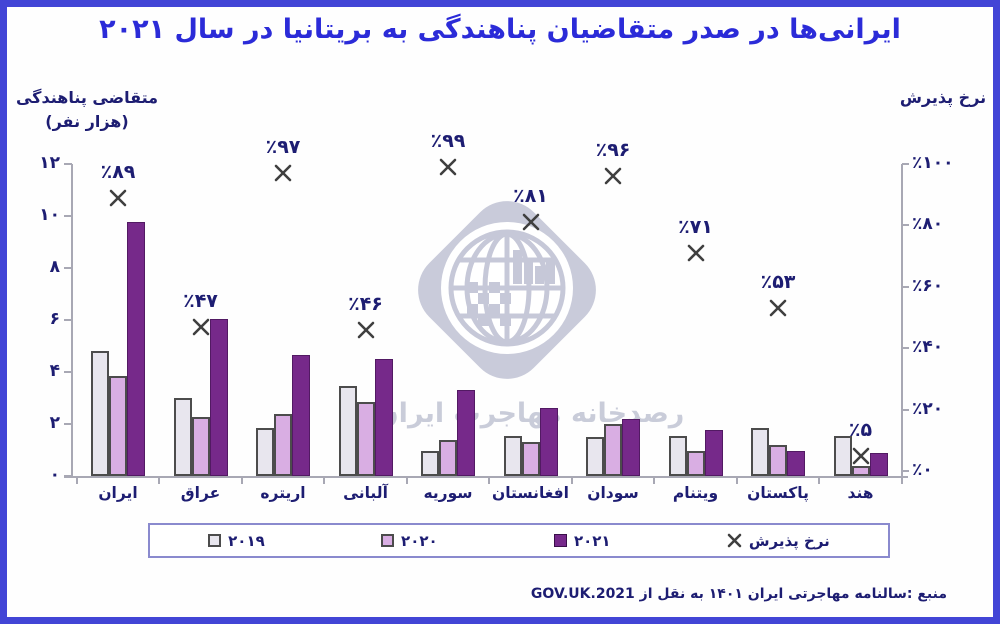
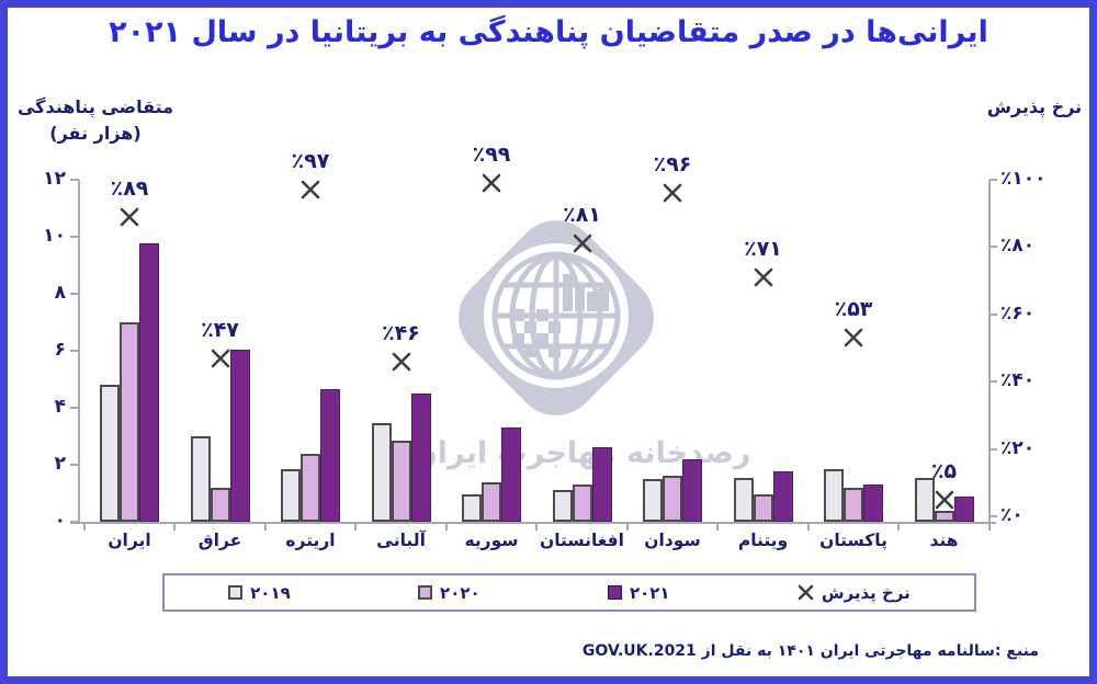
۲۰۲۰/ایران: 3.9 -> 7.0
۲۰۲۰/عراق: 2.2 -> 1.2
۲۰۱۹/افغانستان: 1.6 -> 1.1
۲۰۲۰/سودان: 2.0 -> 1.6
۲۰۲۱/پاکستان: 0.9 -> 1.3
